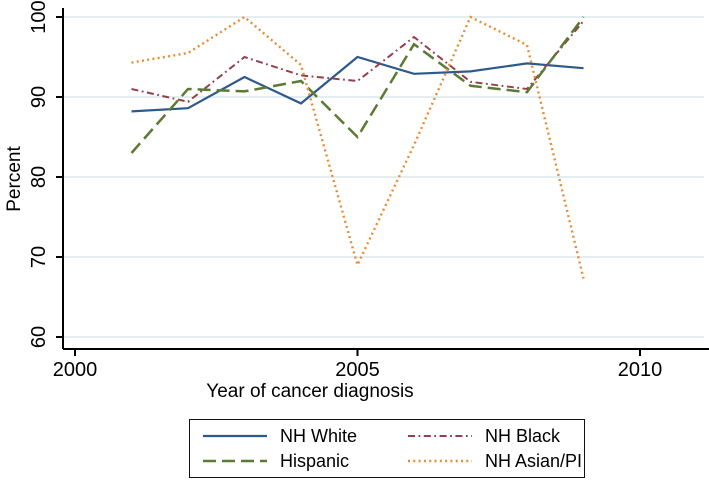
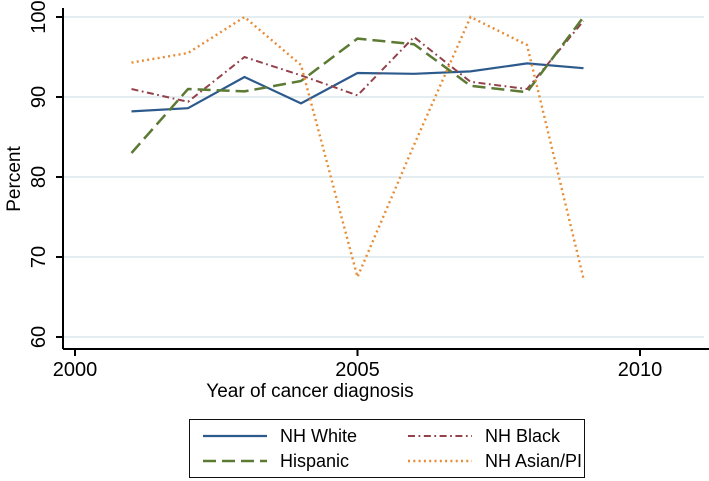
NH White/2005: 95 -> 93
NH Black/2005: 92 -> 90
Hispanic/2005: 85 -> 97
NH Asian/PI/2005: 69 -> 68
